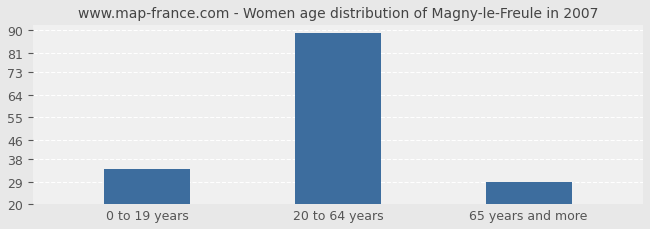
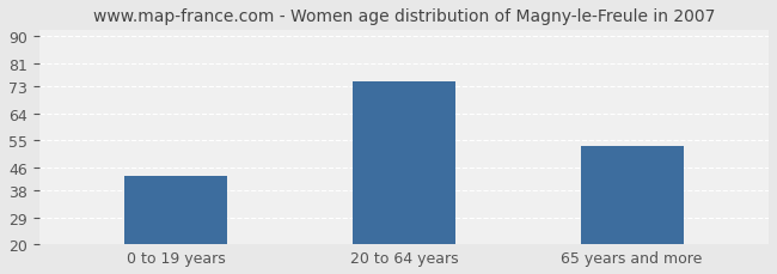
0 to 19 years: 34 -> 43
20 to 64 years: 89 -> 75
65 years and more: 29 -> 53
